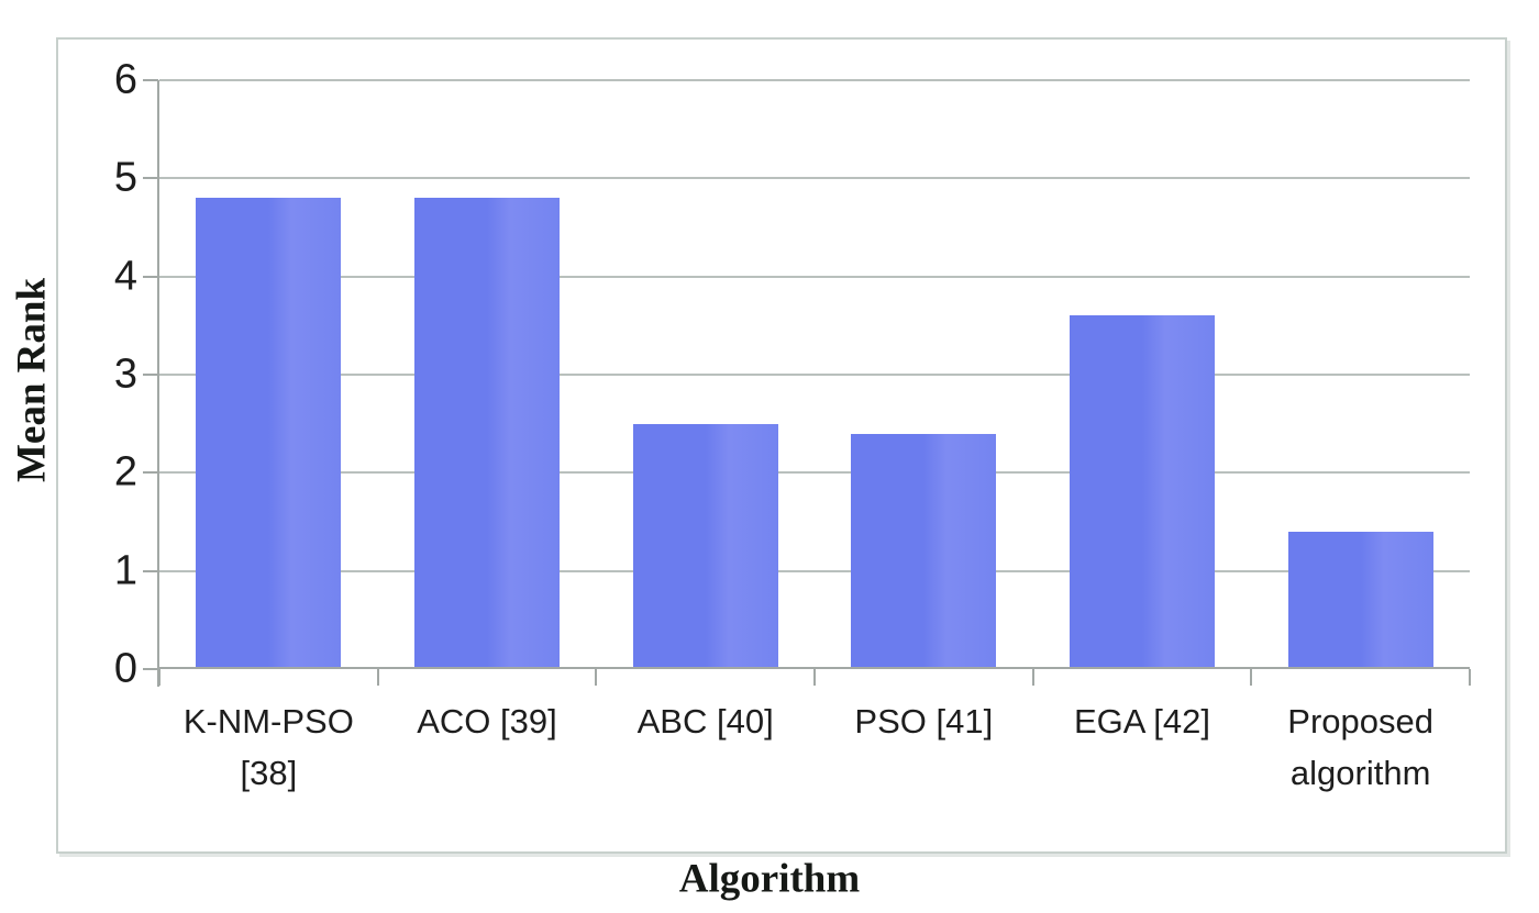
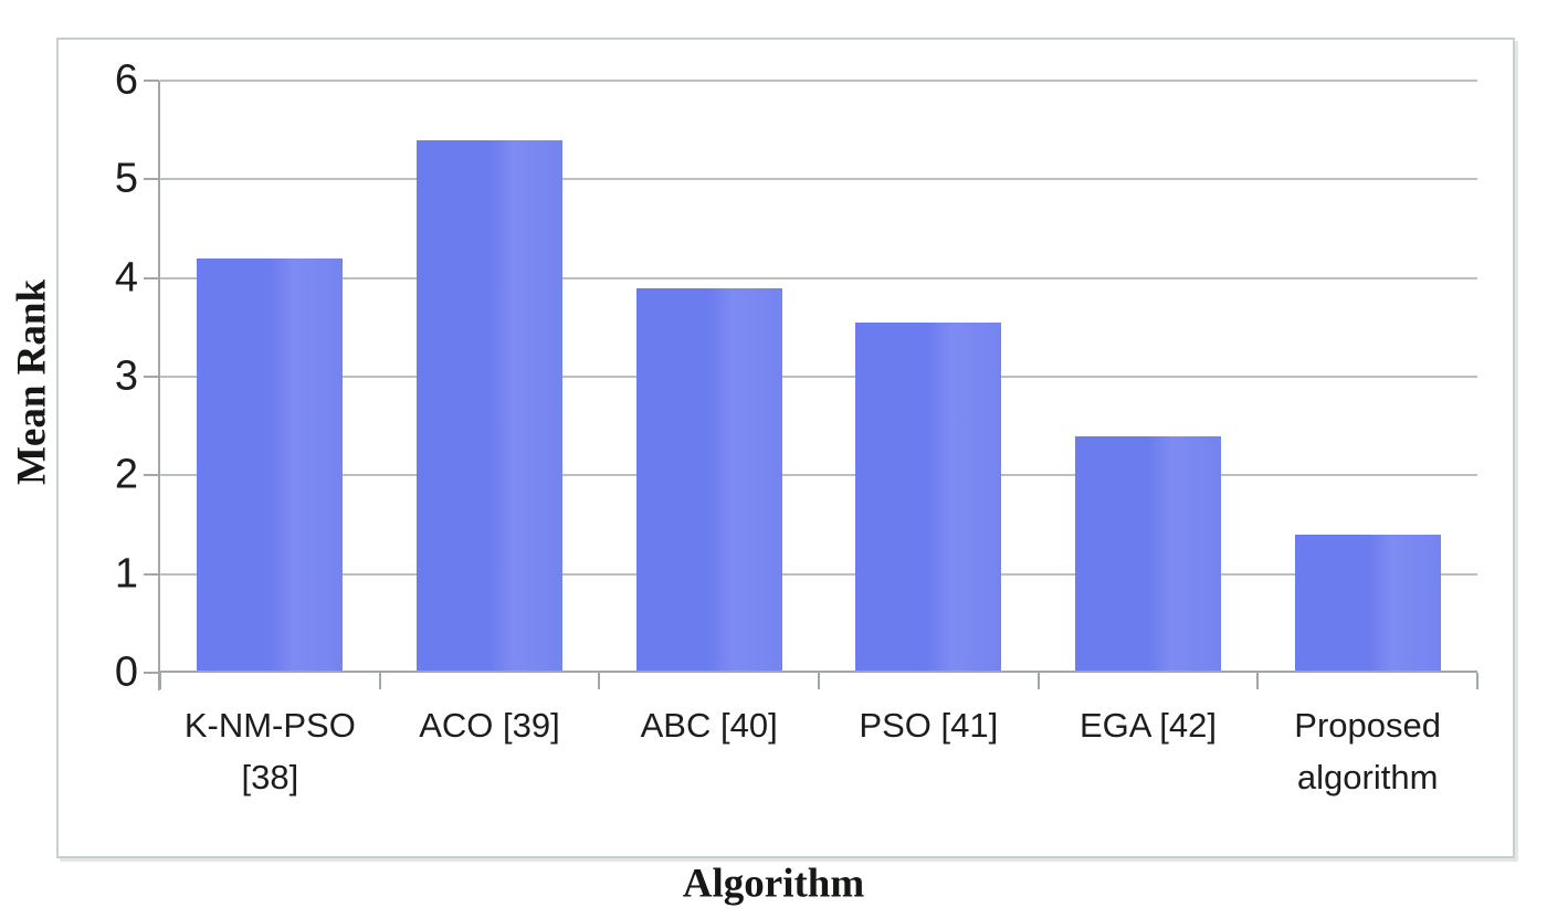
K-NM-PSO [38]: 4.8 -> 4.2
ACO [39]: 4.8 -> 5.4
ABC [40]: 2.5 -> 3.9
PSO [41]: 2.4 -> 3.5
EGA [42]: 3.6 -> 2.4
